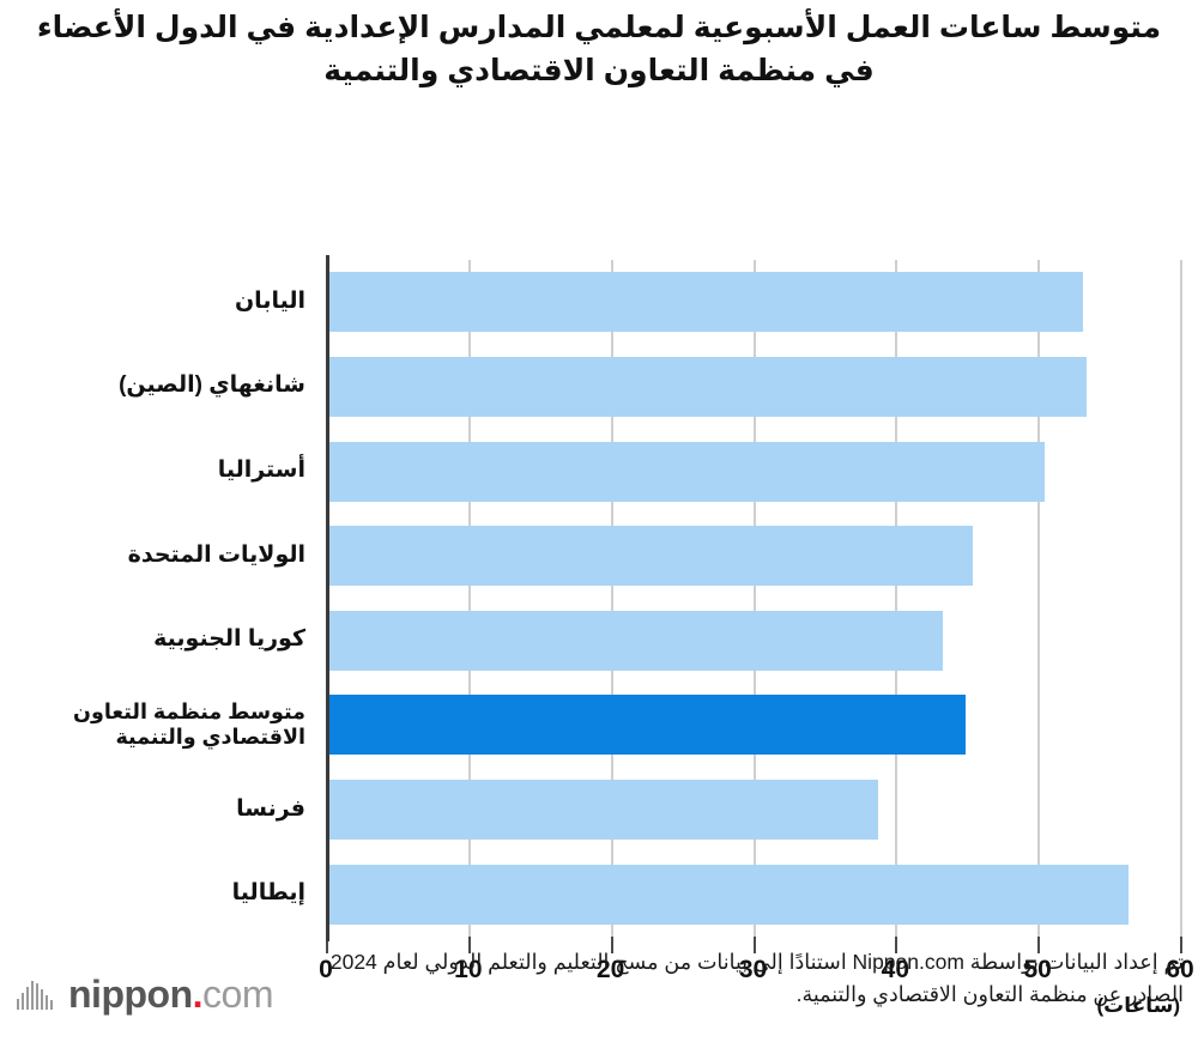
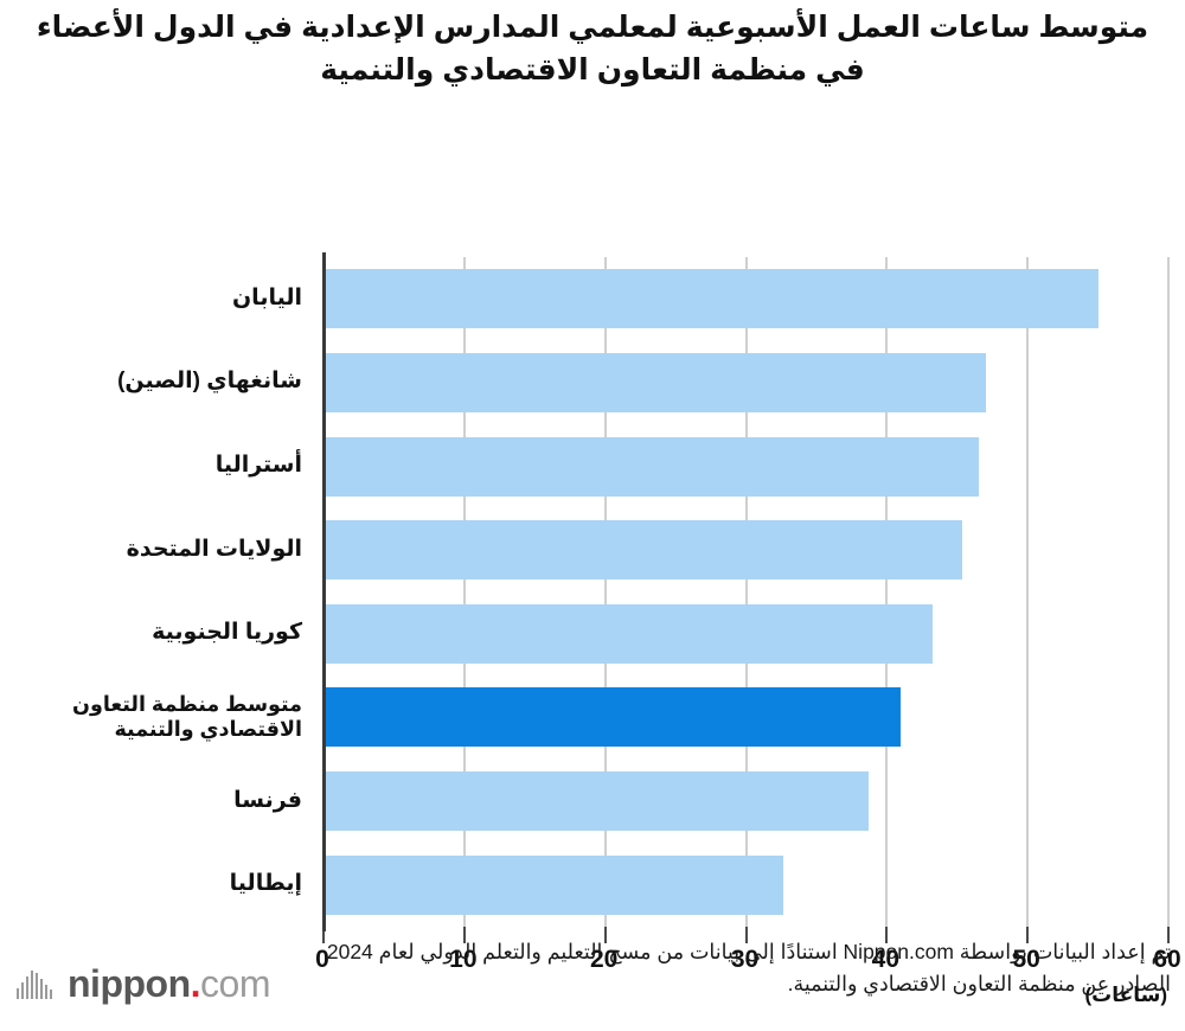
اليابان: 53.2 -> 55.1
شانغهاي (الصين): 53.4 -> 47.1
أستراليا: 50.5 -> 46.6
متوسط منظمة التعاون الاقتصادي والتنمية: 44.9 -> 41.1
إيطاليا: 56.4 -> 32.7
